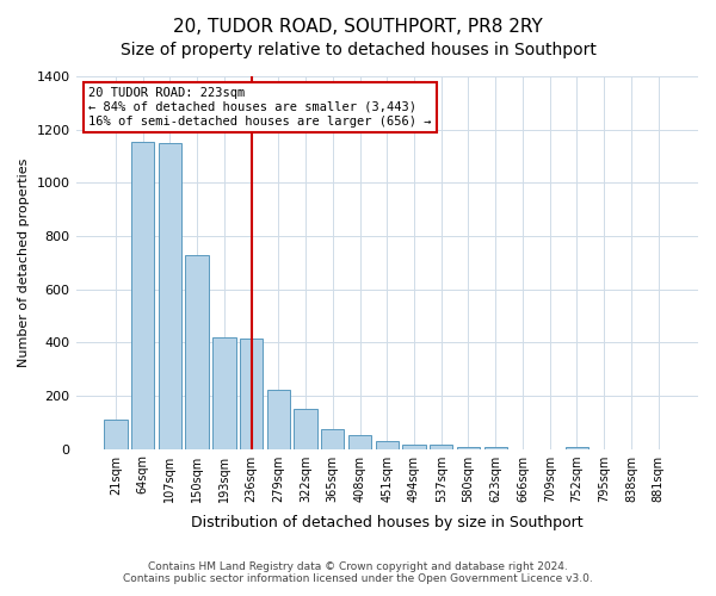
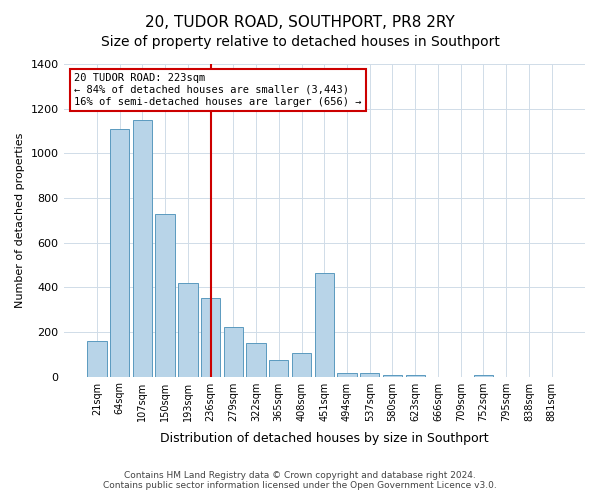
21sqm: 110 -> 160
64sqm: 1155 -> 1110
236sqm: 415 -> 350
408sqm: 50 -> 105
451sqm: 30 -> 465
